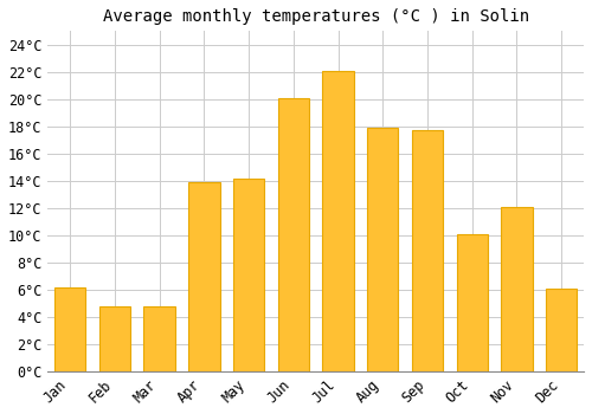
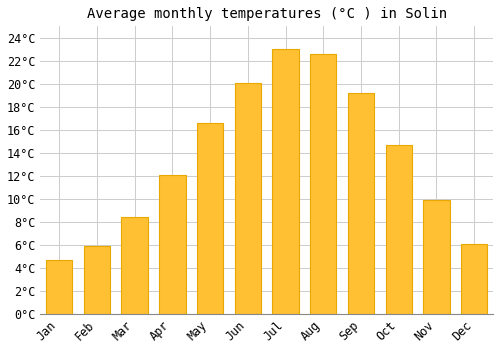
Jan: 6.2°C -> 4.7°C
Feb: 4.8°C -> 5.9°C
Mar: 4.8°C -> 8.4°C
Apr: 13.9°C -> 12.1°C
May: 14.2°C -> 16.6°C
Jul: 22.1°C -> 23.0°C
Aug: 17.9°C -> 22.6°C
Sep: 17.7°C -> 19.2°C
Oct: 10.1°C -> 14.7°C
Nov: 12.1°C -> 9.9°C
